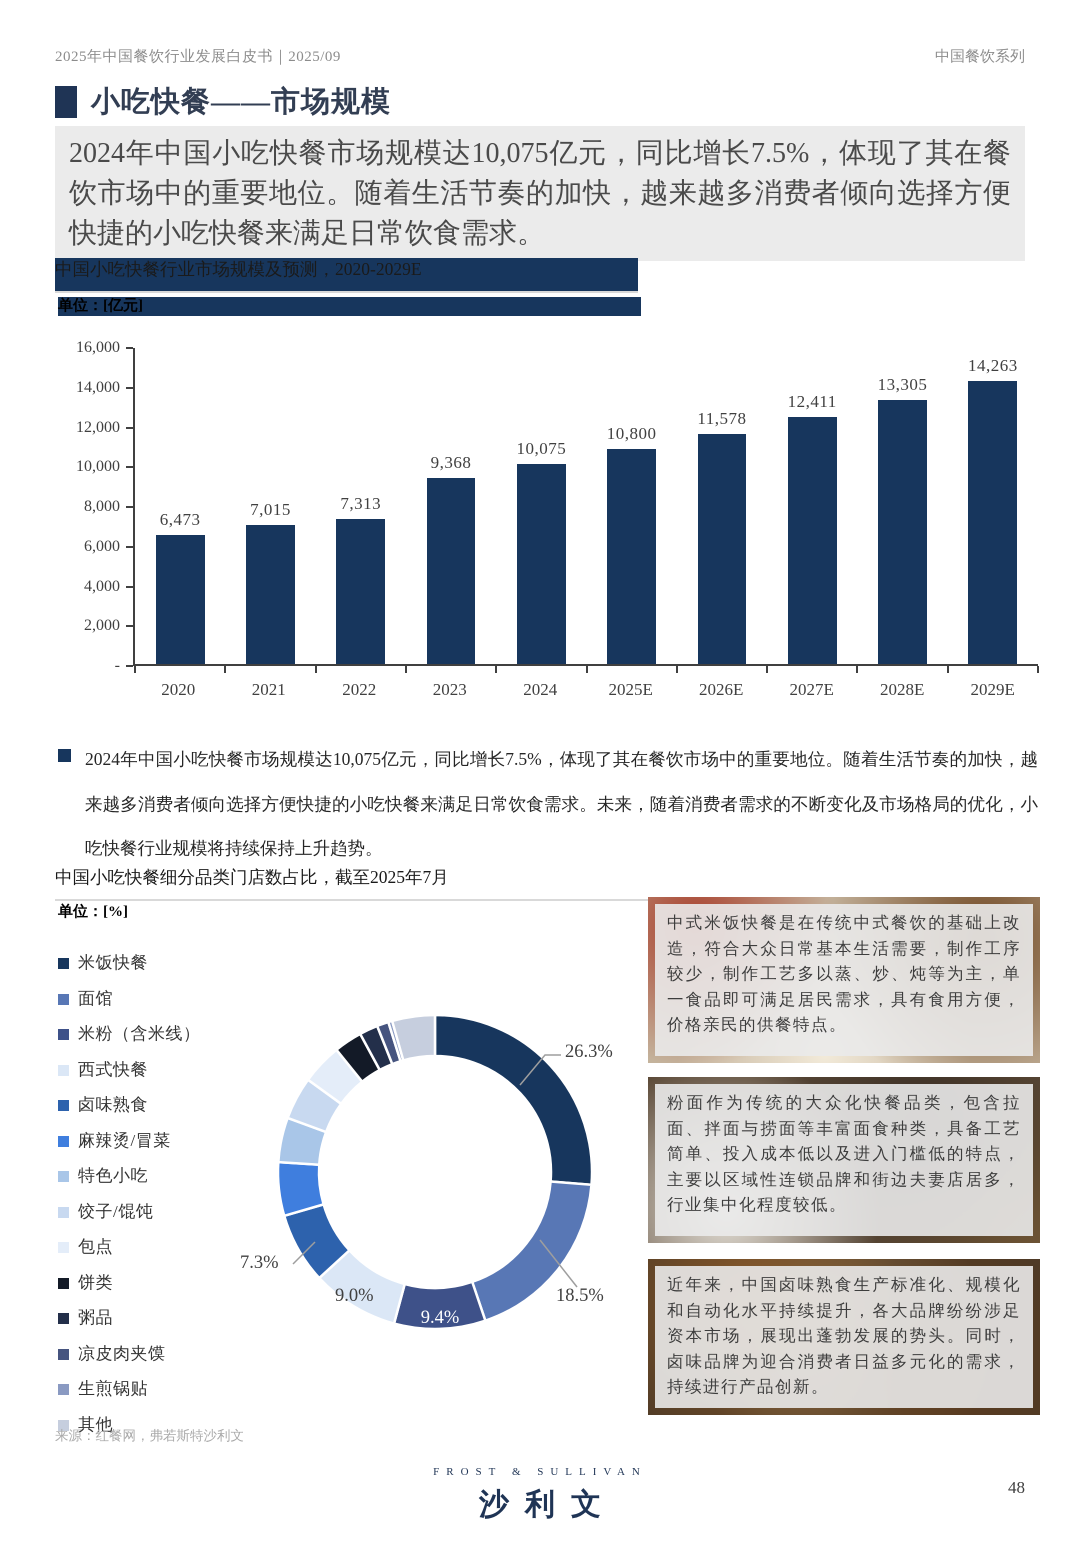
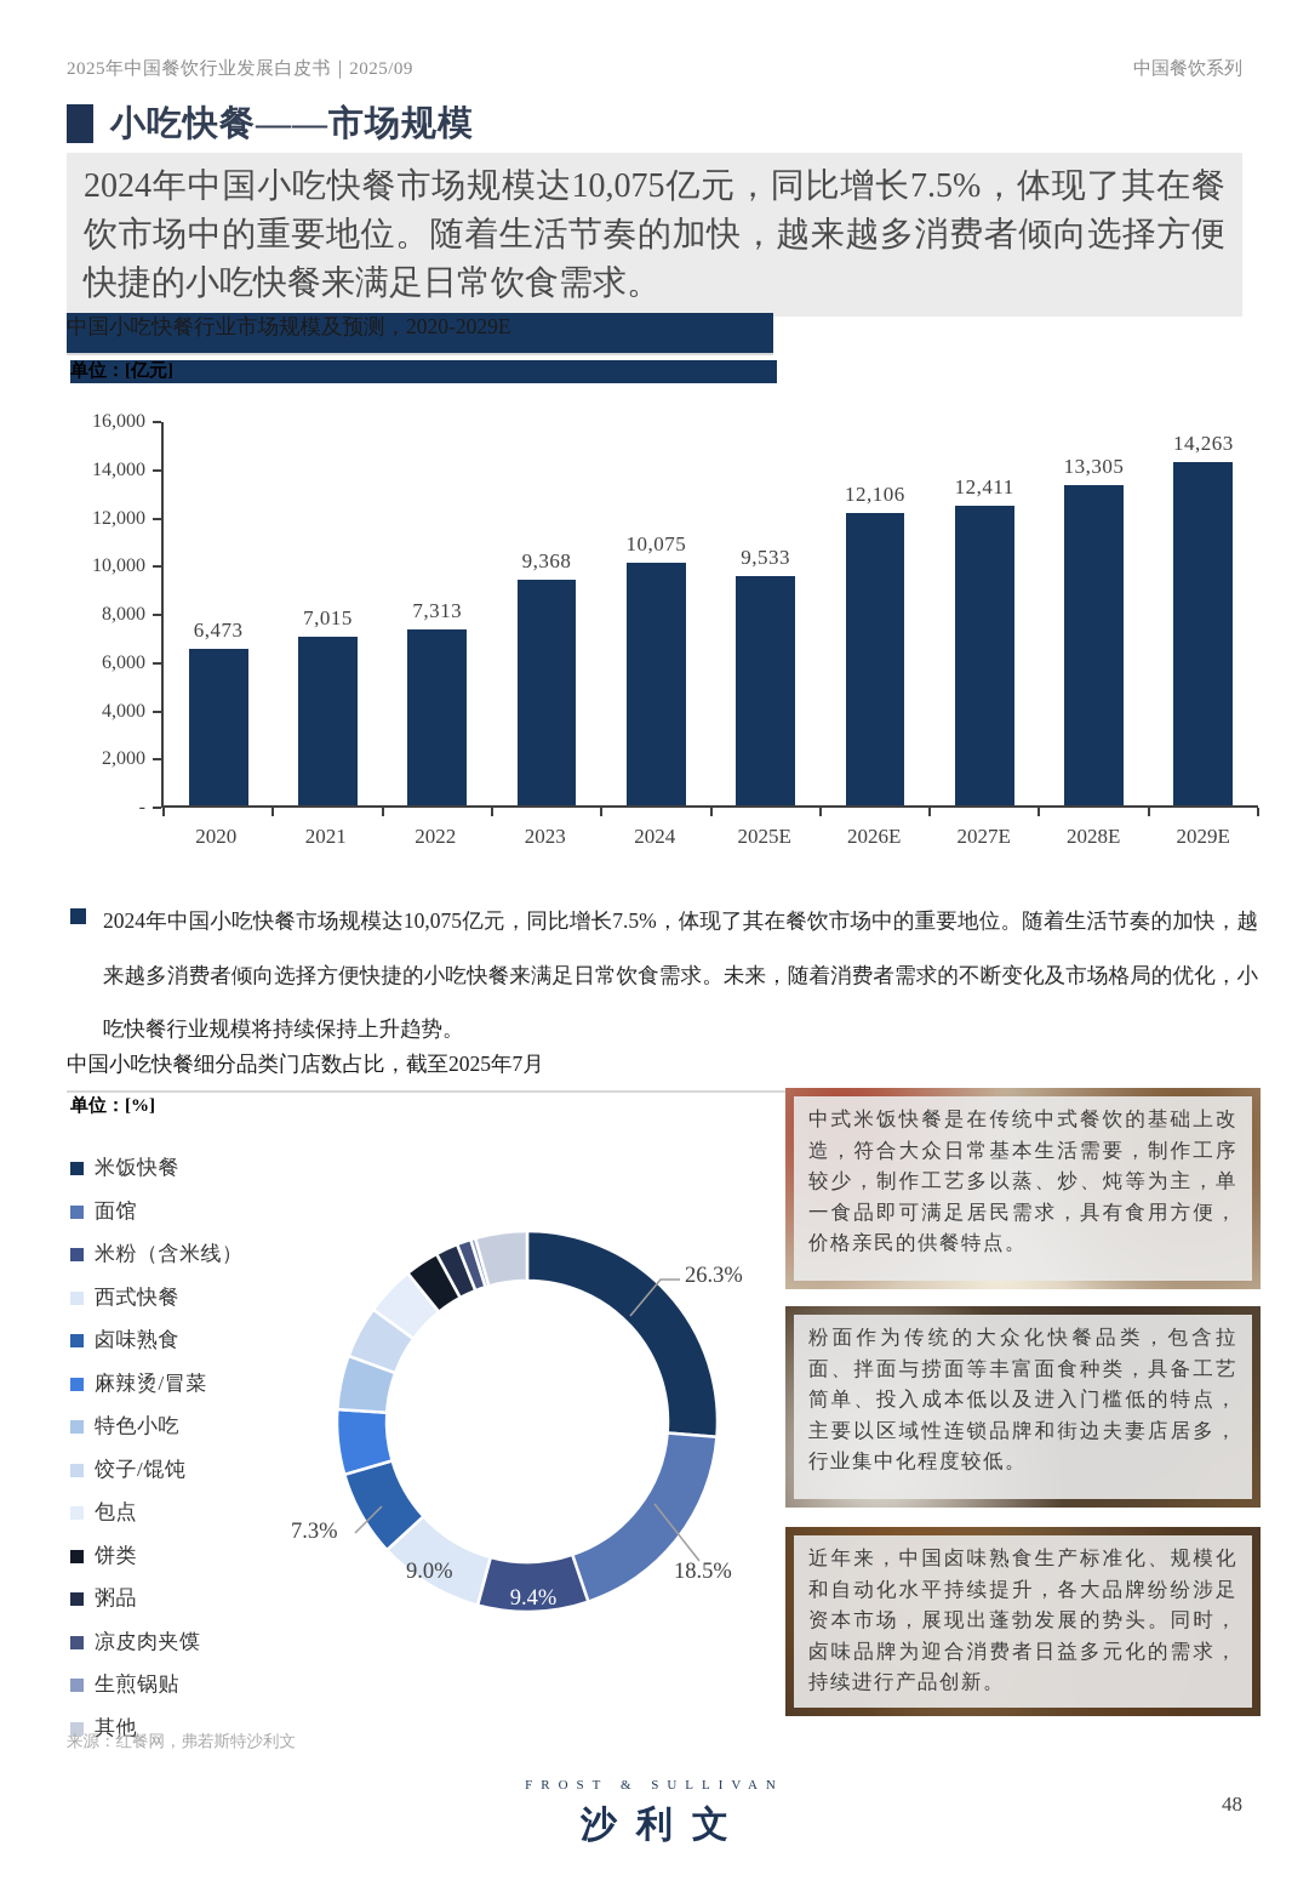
中国小吃快餐行业市场规模及预测，2020-2029E/2025E: 10,800 -> 9,533
中国小吃快餐行业市场规模及预测，2020-2029E/2026E: 11,578 -> 12,106
